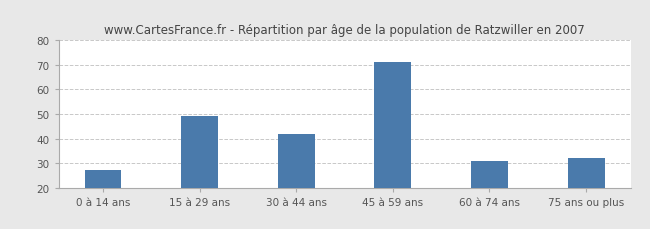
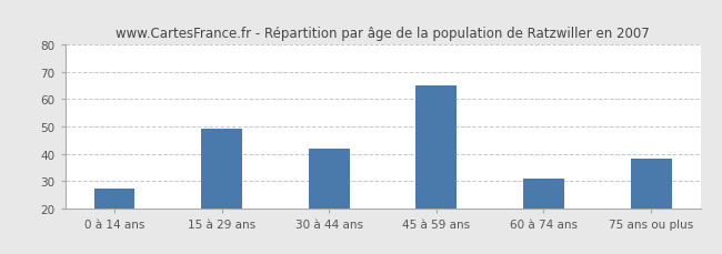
45 à 59 ans: 71 -> 65
75 ans ou plus: 32 -> 38
